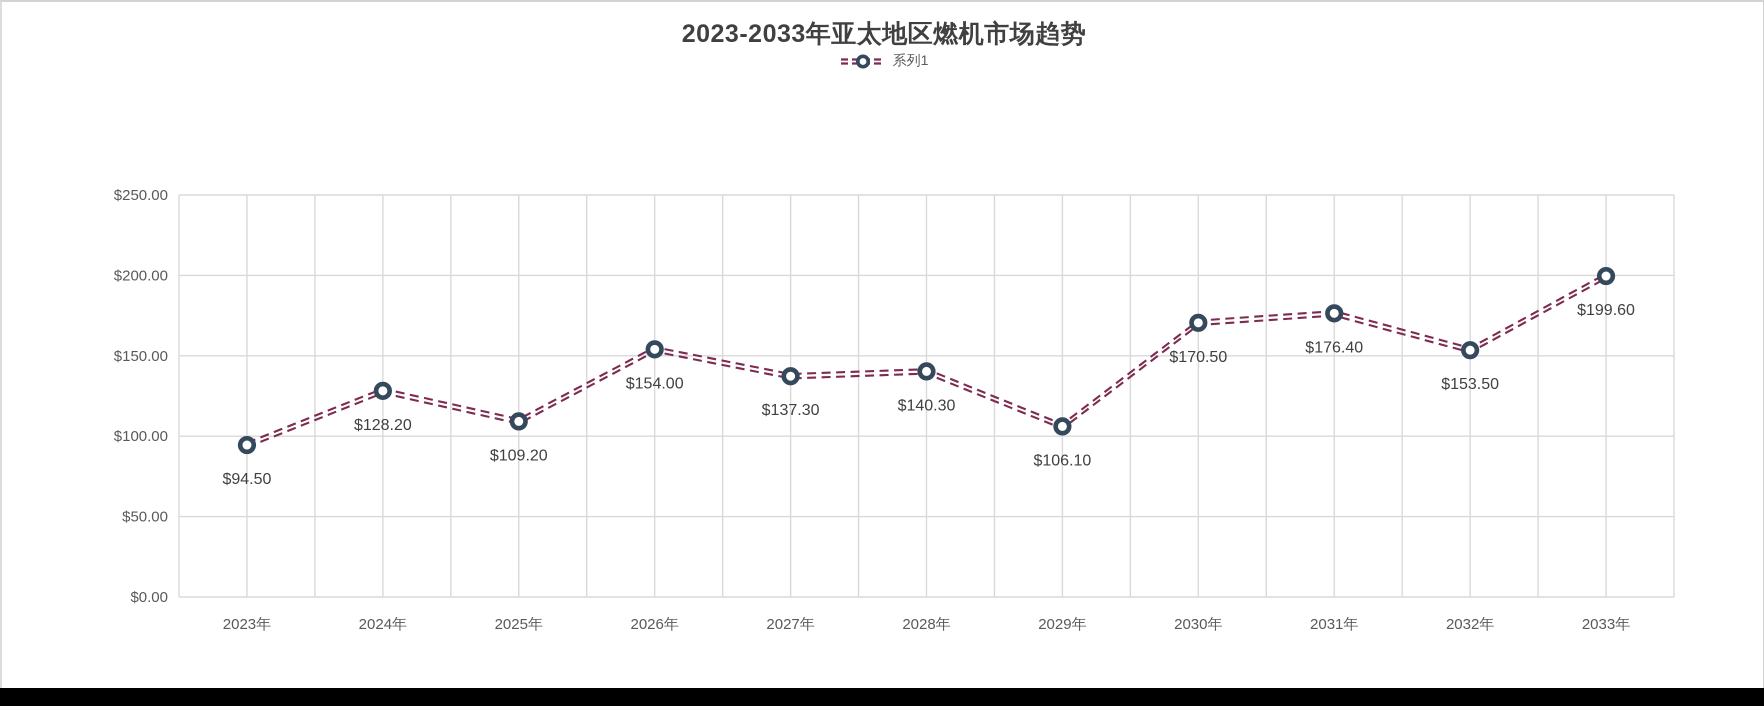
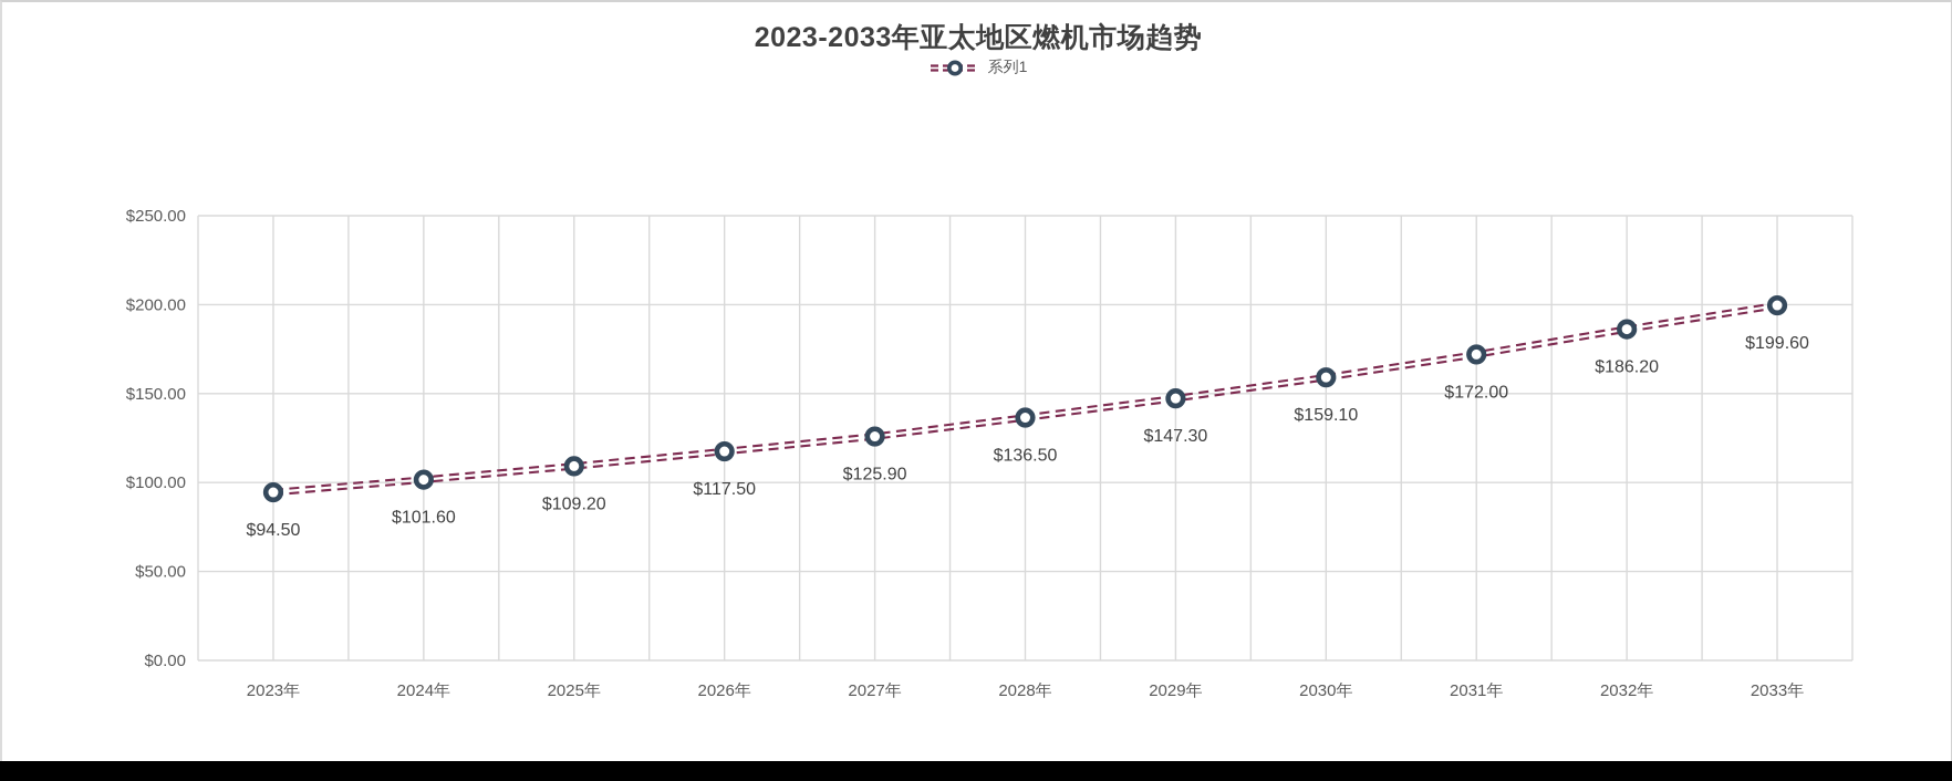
2024年: $128.20 -> $101.60
2026年: $154.00 -> $117.50
2027年: $137.30 -> $125.90
2028年: $140.30 -> $136.50
2029年: $106.10 -> $147.30
2030年: $170.50 -> $159.10
2031年: $176.40 -> $172.00
2032年: $153.50 -> $186.20
